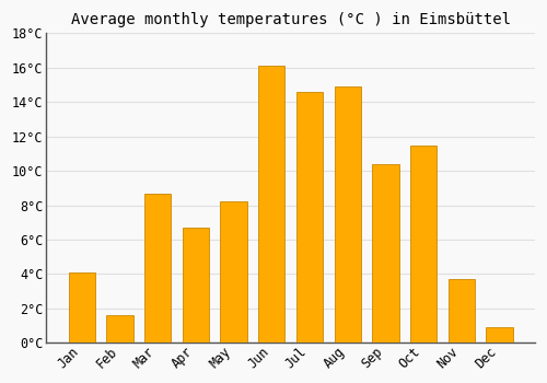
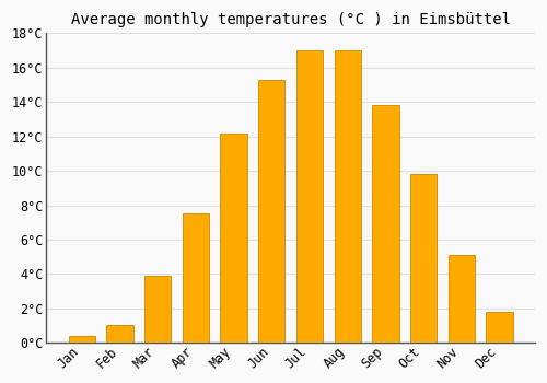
Jan: 4.1°C -> 0.4°C
Feb: 1.6°C -> 1.0°C
Mar: 8.7°C -> 3.9°C
Apr: 6.7°C -> 7.5°C
May: 8.2°C -> 12.2°C
Jun: 16.1°C -> 15.3°C
Jul: 14.6°C -> 17.0°C
Aug: 14.9°C -> 17.0°C
Sep: 10.4°C -> 13.8°C
Oct: 11.5°C -> 9.8°C
Nov: 3.7°C -> 5.1°C
Dec: 0.9°C -> 1.8°C
